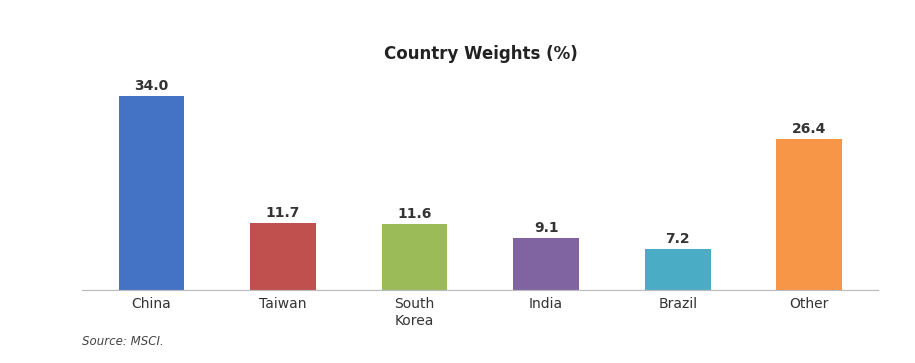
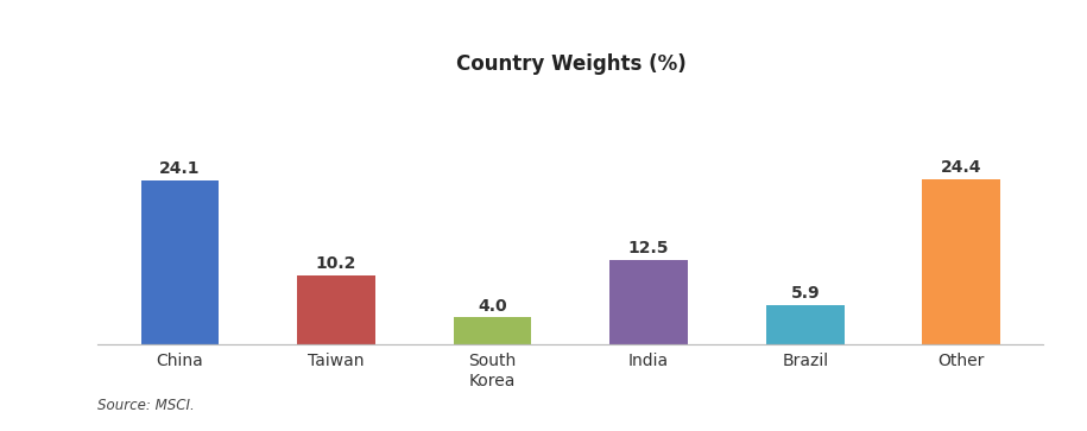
China: 34.0 -> 24.1
Taiwan: 11.7 -> 10.2
South Korea: 11.6 -> 4.0
India: 9.1 -> 12.5
Brazil: 7.2 -> 5.9
Other: 26.4 -> 24.4
